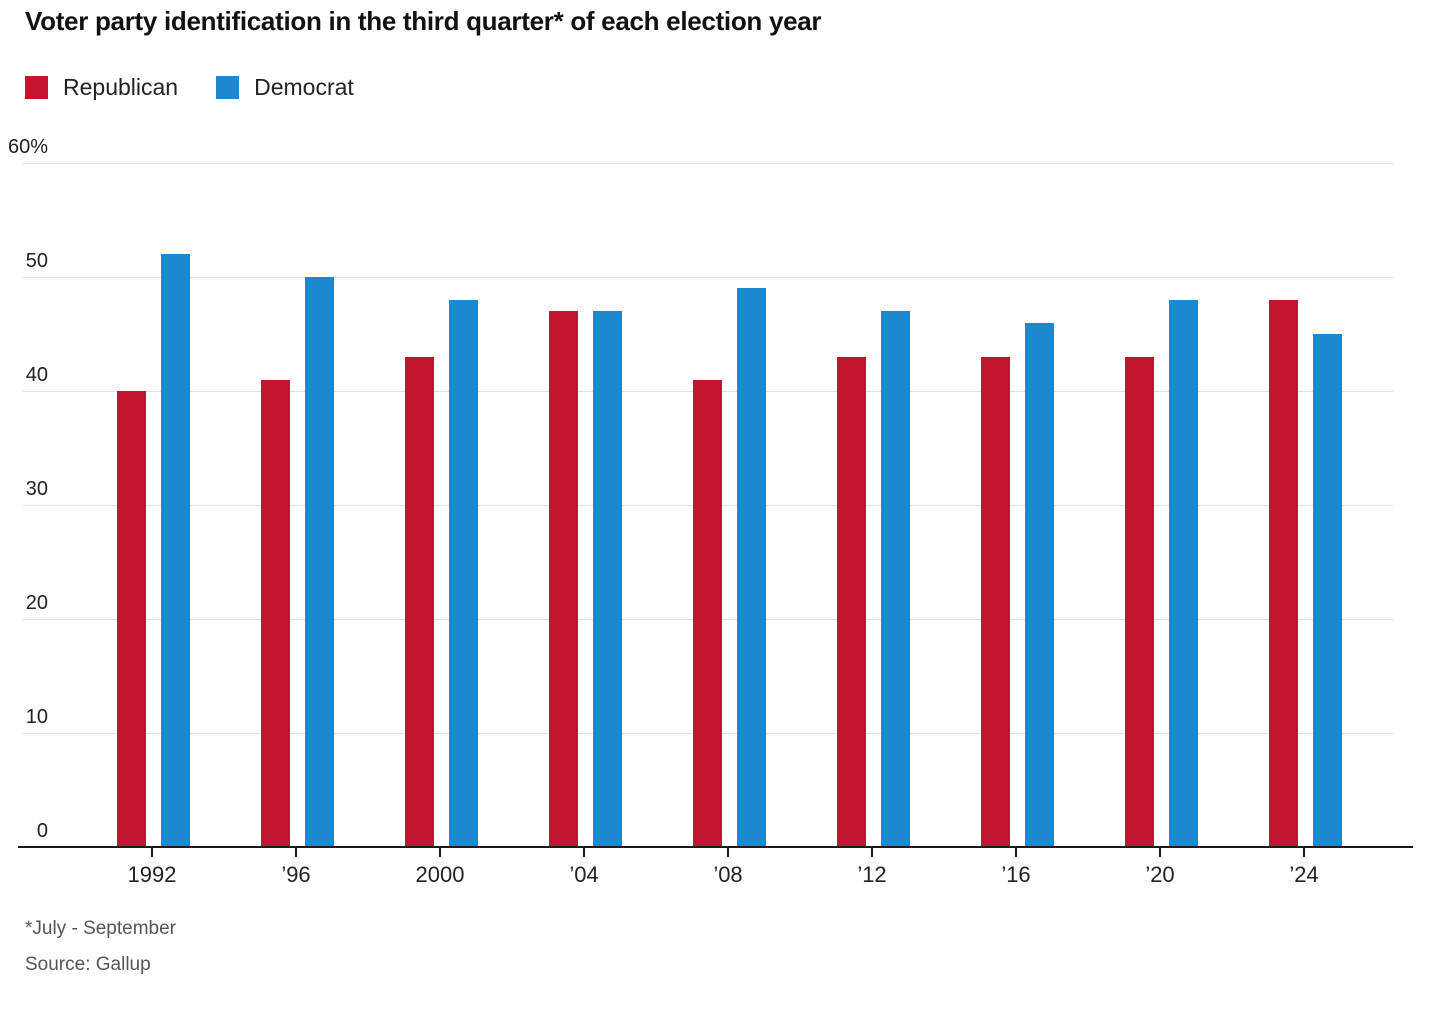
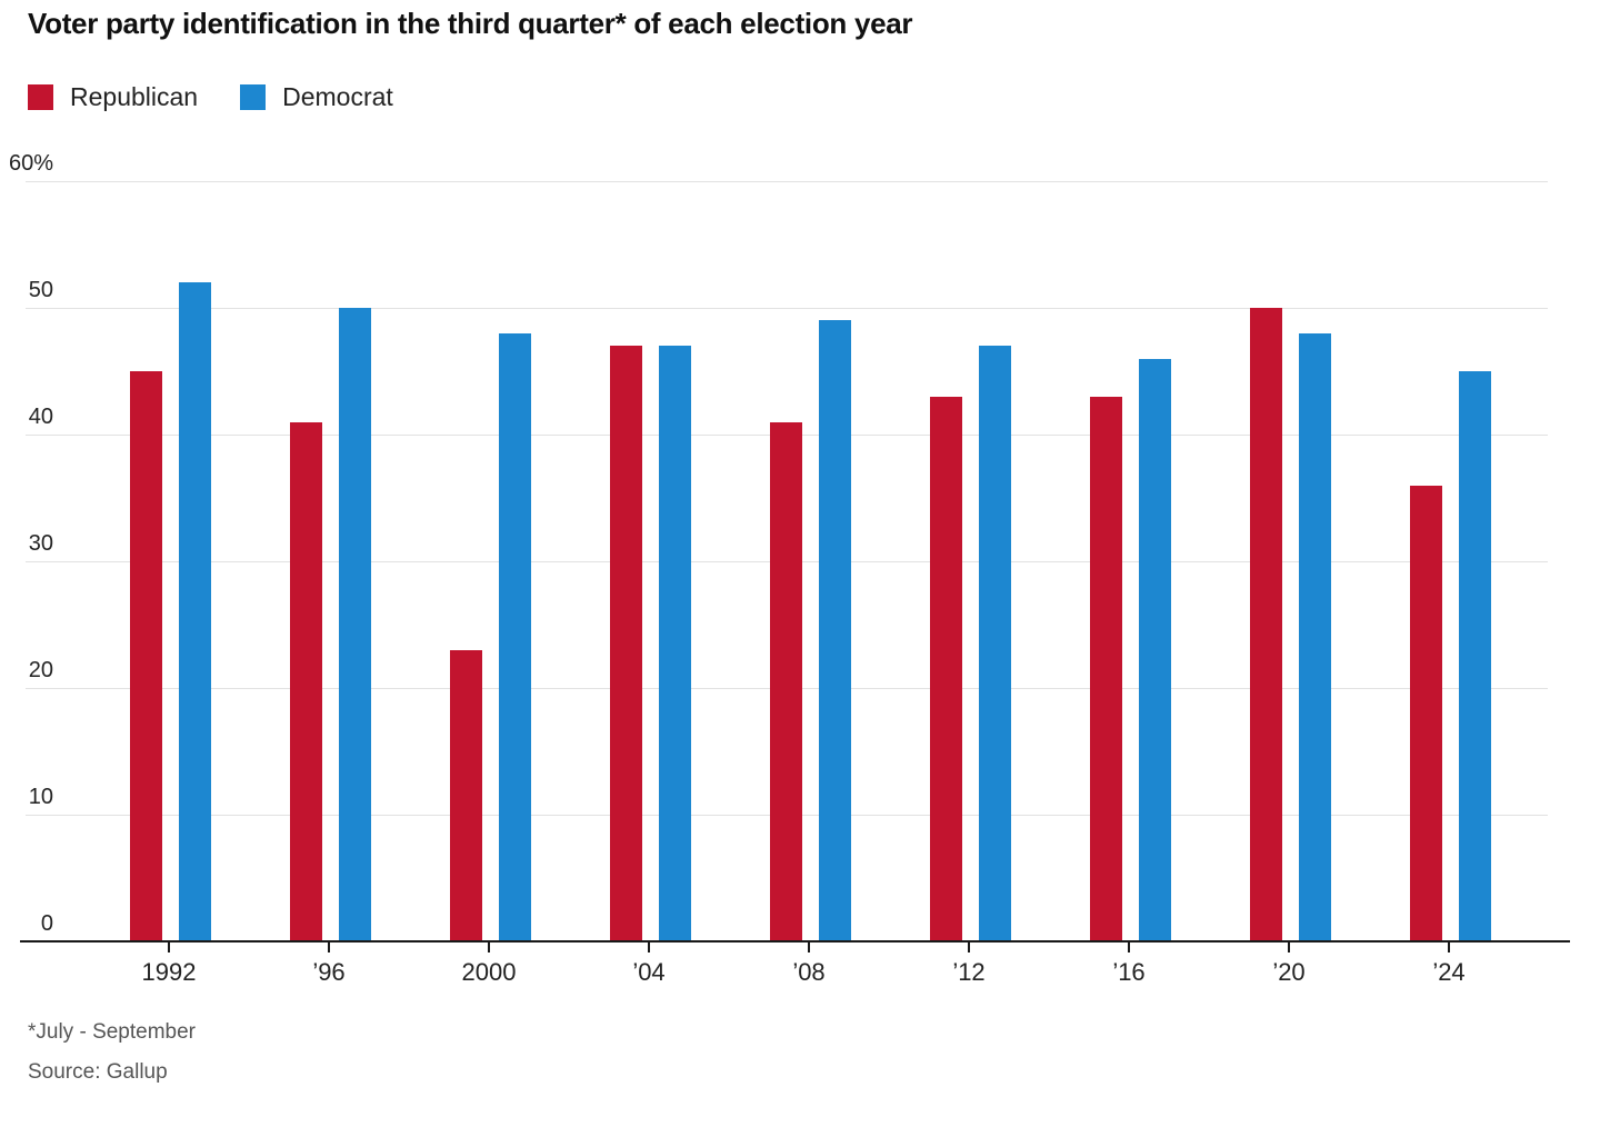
Republican/1992: 40% -> 45%
Republican/2000: 43% -> 23%
Republican/’20: 43% -> 50%
Republican/’24: 48% -> 36%
